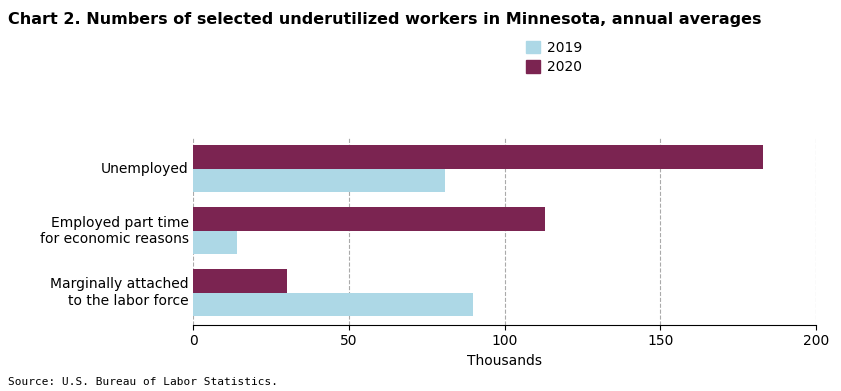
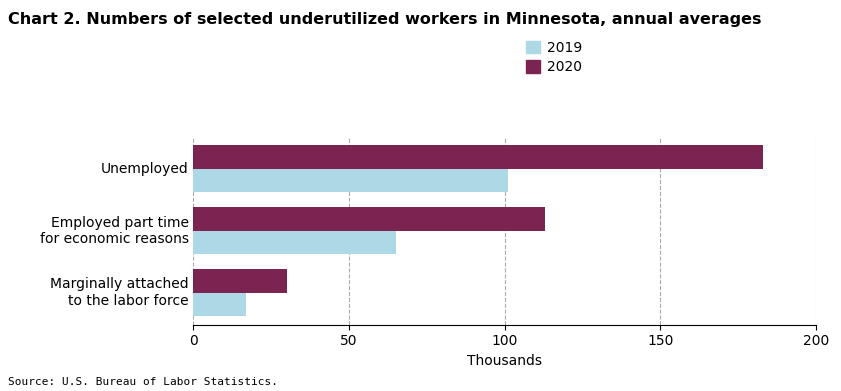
2019/Unemployed: 81 -> 101
2019/Employed part time for economic reasons: 14 -> 65
2019/Marginally attached to the labor force: 90 -> 17
